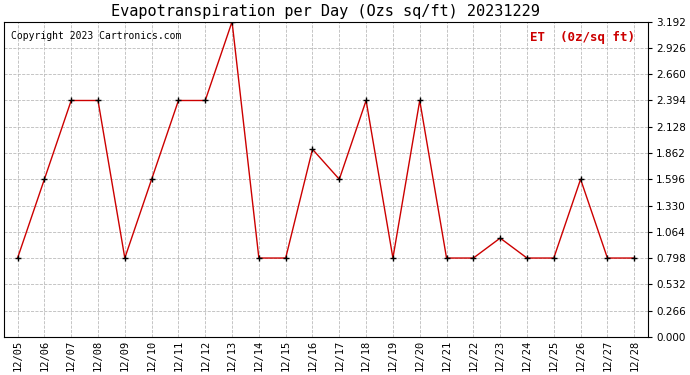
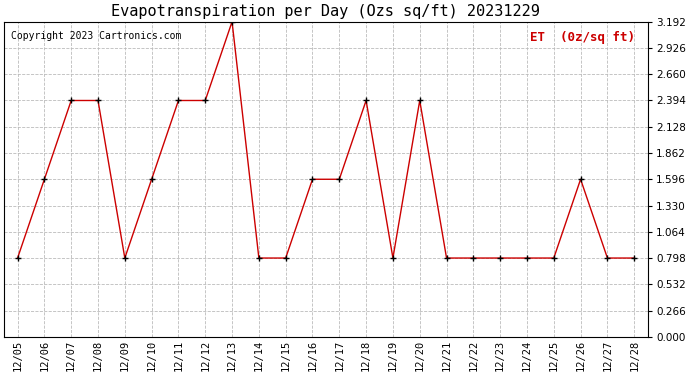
12/16: 1.90 -> 1.60
12/23: 1.00 -> 0.80
